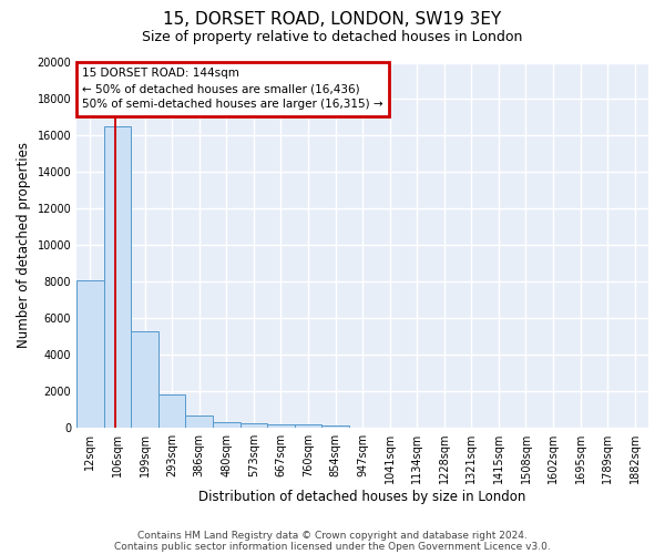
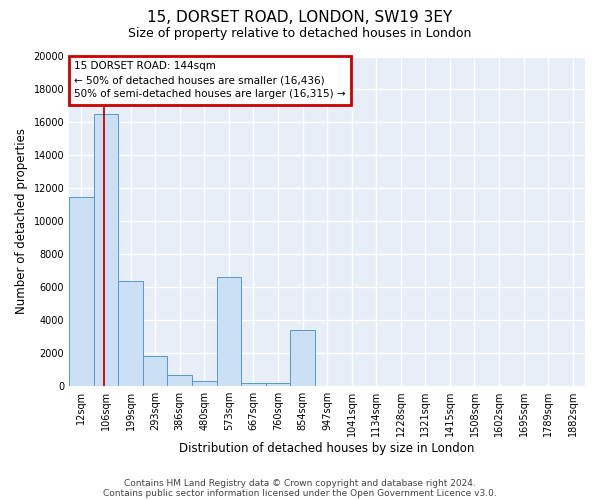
12sqm: 8100 -> 11500
199sqm: 5300 -> 6400
573sqm: 200 -> 6600
854sqm: 100 -> 3400
